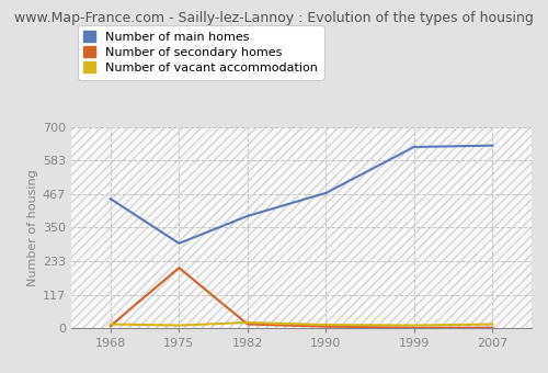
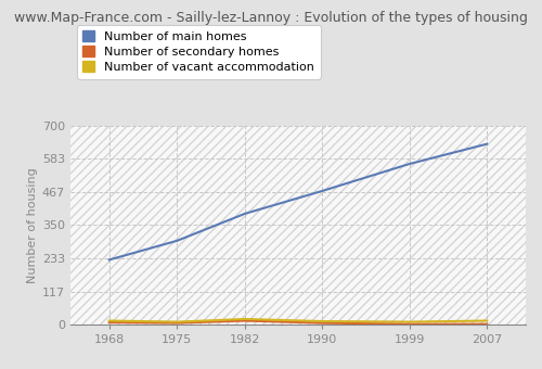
Number of main homes/1968: 450 -> 228
Number of secondary homes/1975: 210 -> 6
Number of main homes/1999: 630 -> 565
